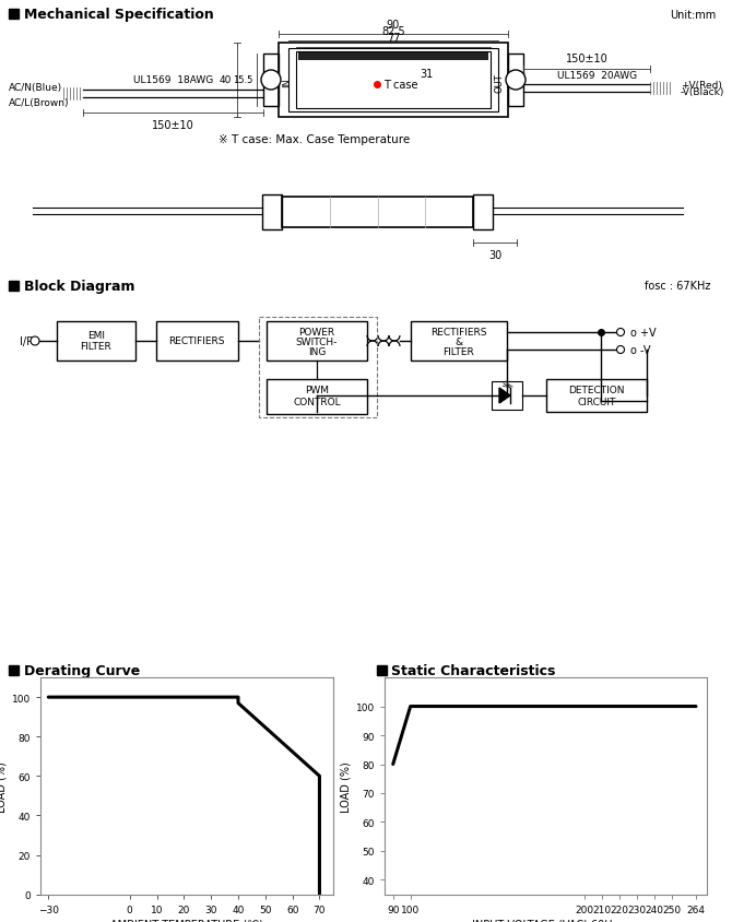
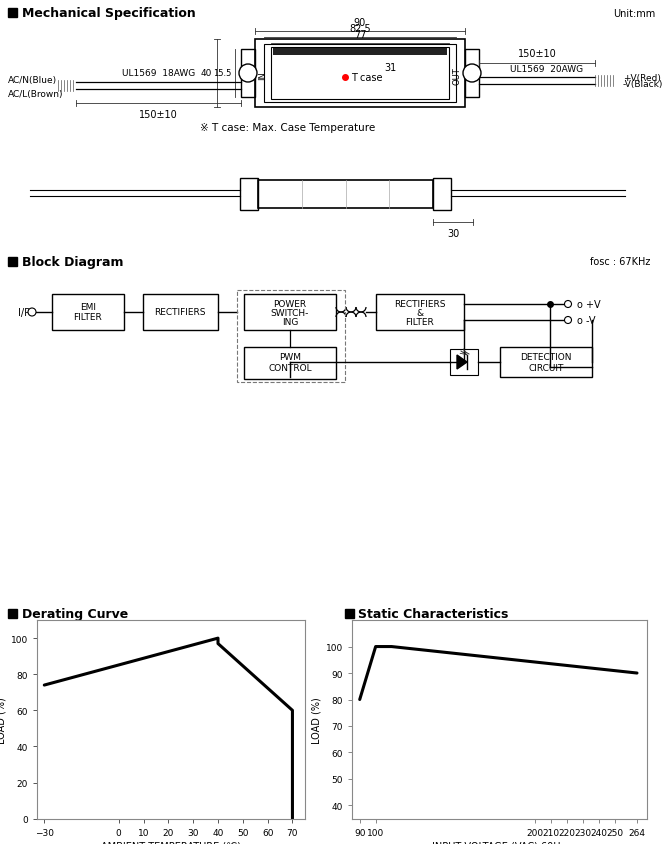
−30: 100 -> 74
264: 100 -> 90
